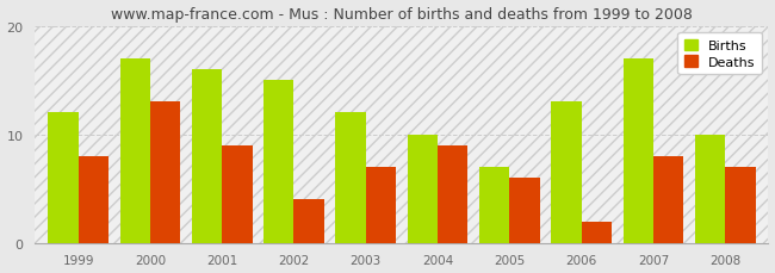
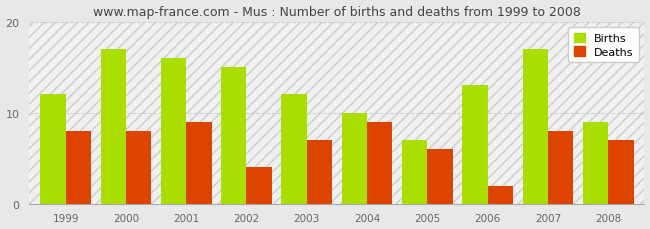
Deaths/2000: 13 -> 8
Births/2008: 10 -> 9
